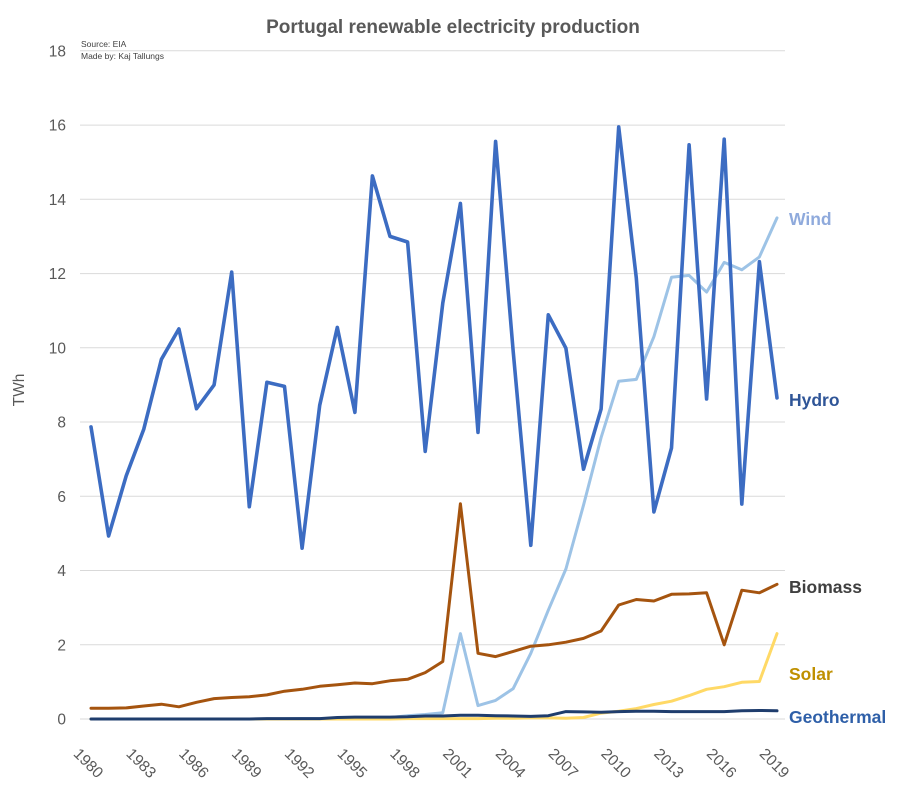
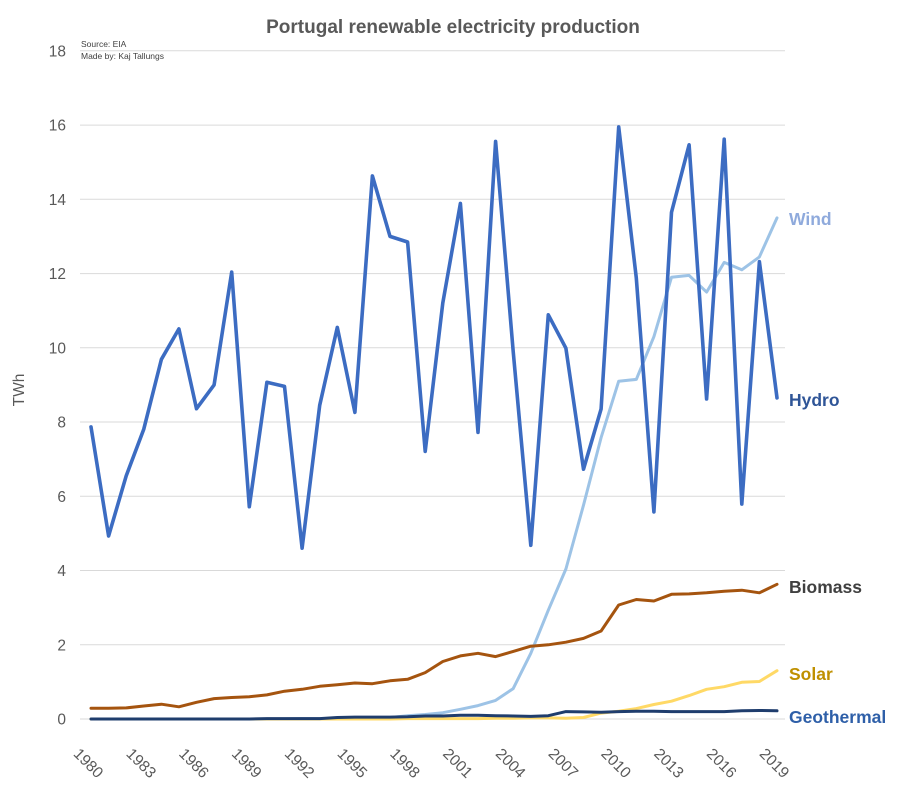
Wind/2001: 2.3 -> 0.3
Biomass/2001: 5.8 -> 1.7
Hydro/2013: 7.3 -> 13.7
Biomass/2016: 2.0 -> 3.4
Solar/2019: 2.3 -> 1.3
